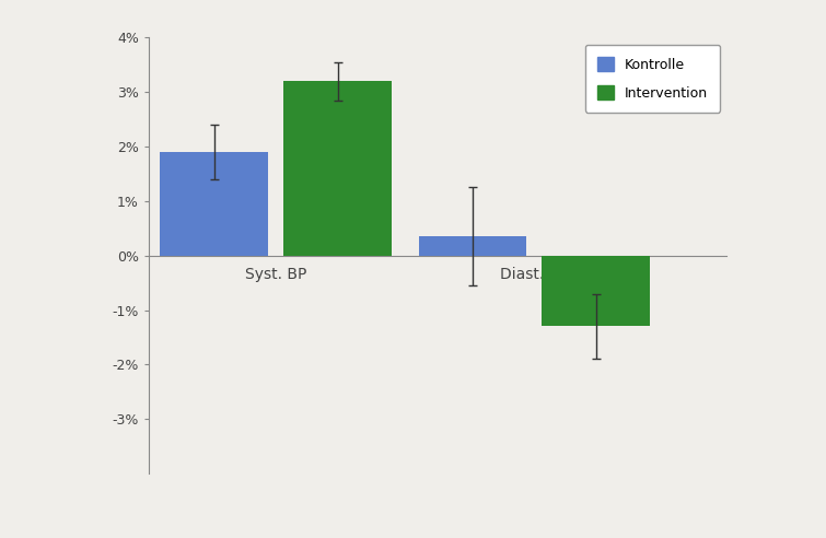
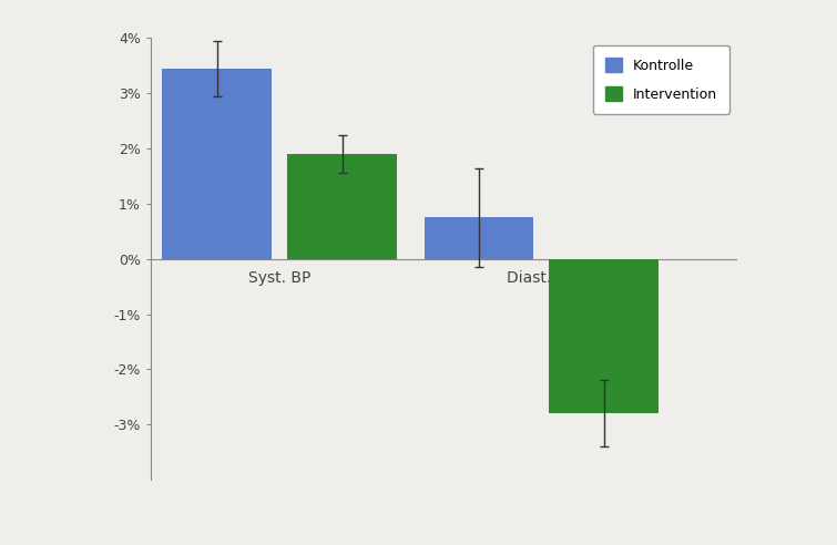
Kontrolle/Syst. BP: 1.90% -> 3.45%
Intervention/Syst. BP: 3.2% -> 1.9%
Kontrolle/Diast. BP: 0.35% -> 0.75%
Intervention/Diast. BP: -1.3% -> -2.8%
